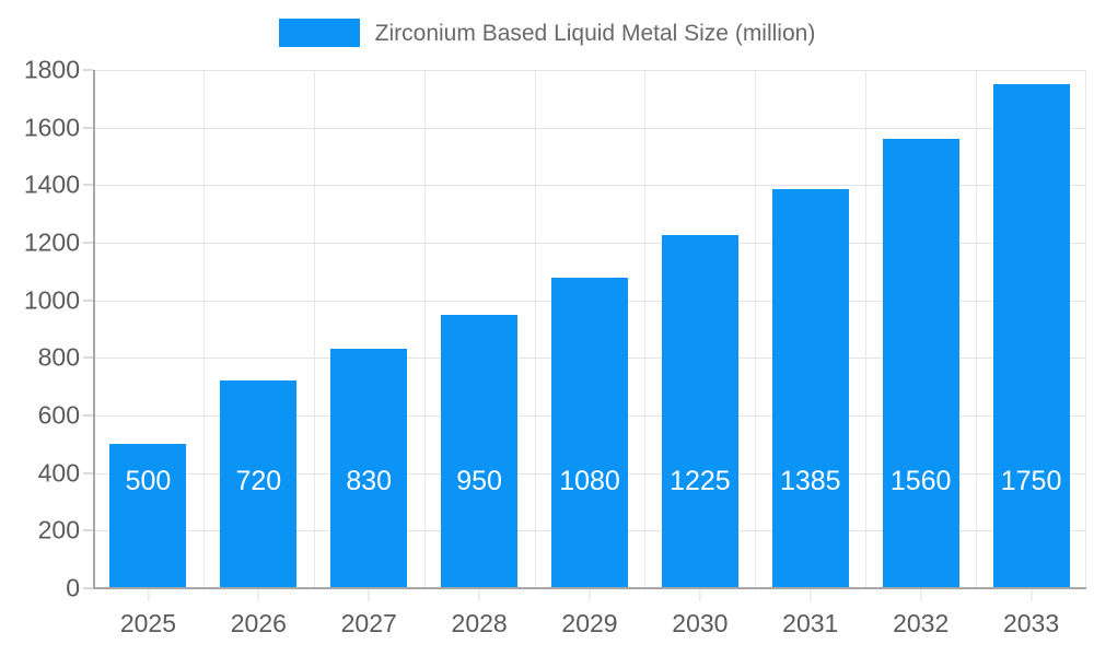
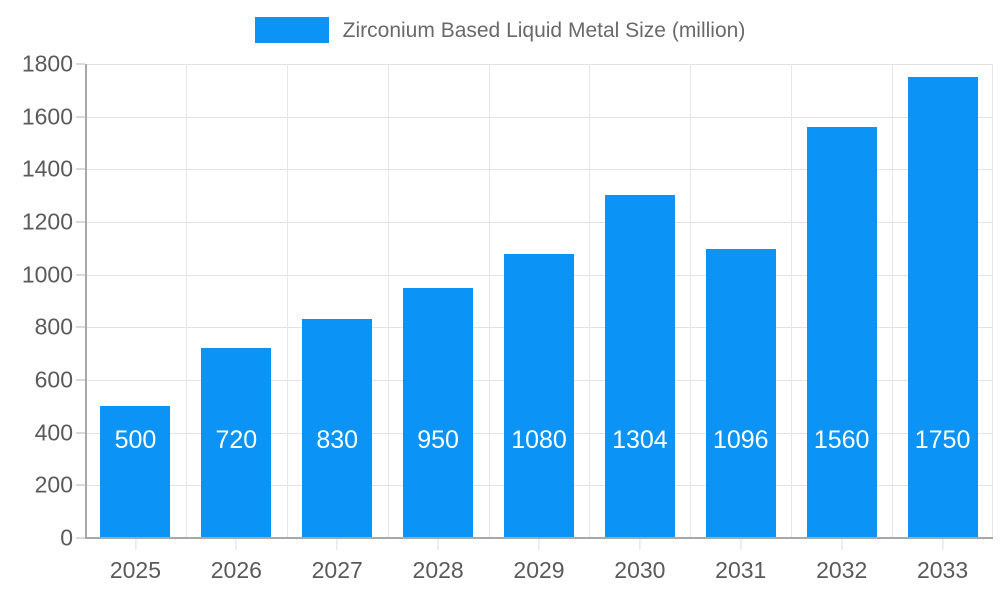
2030: 1225 -> 1304
2031: 1385 -> 1096
